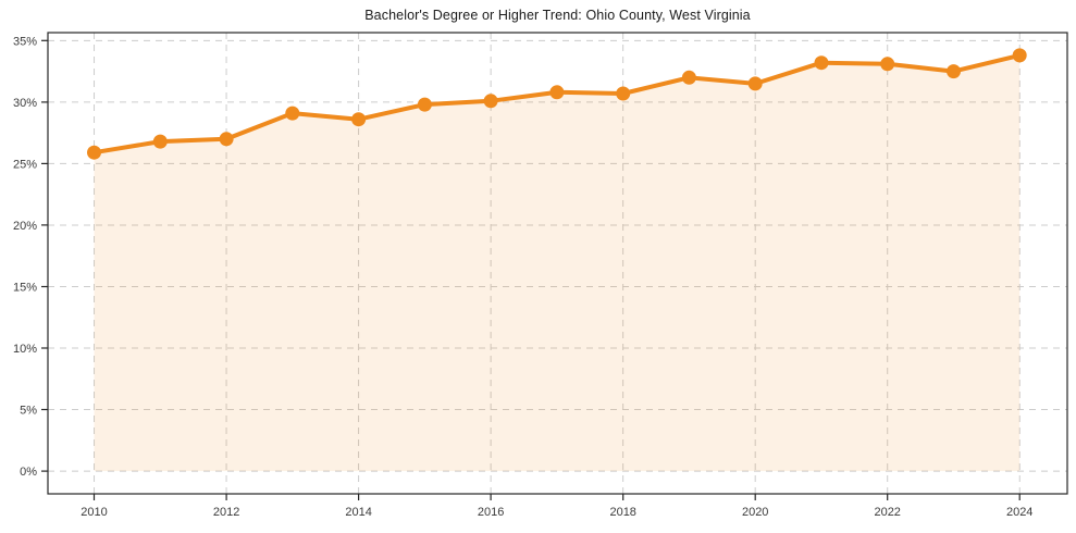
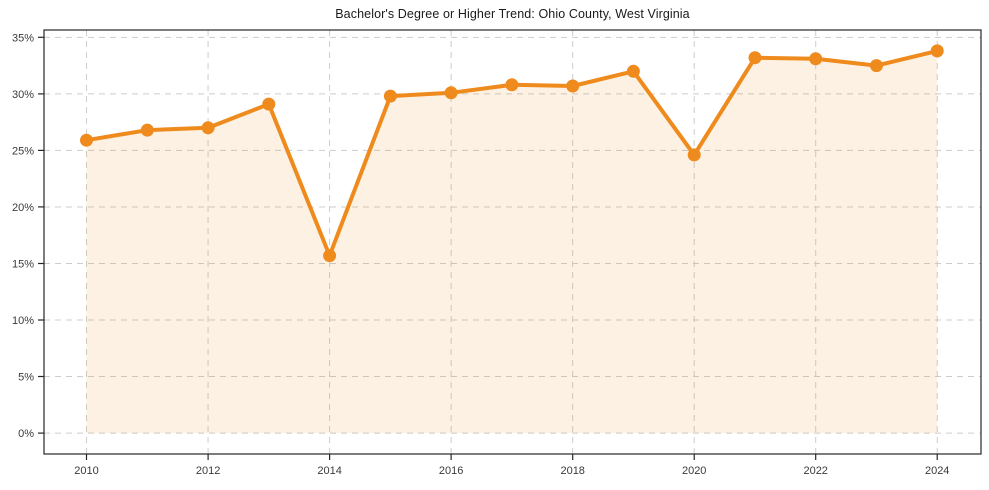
2014: 28.6% -> 15.7%
2020: 31.5% -> 24.6%
